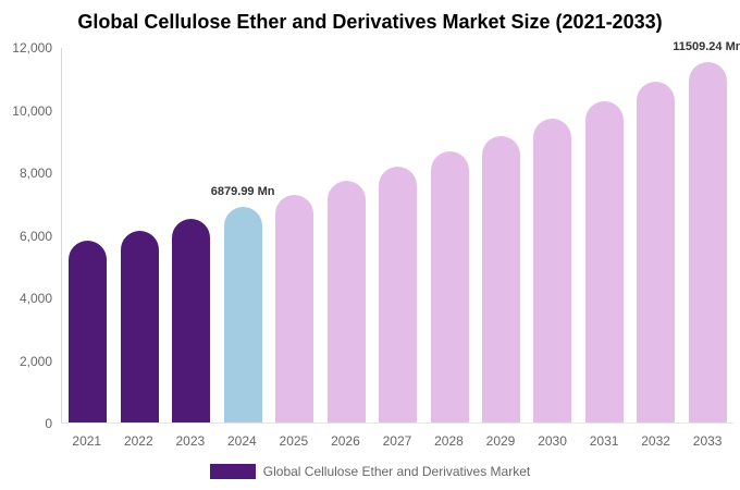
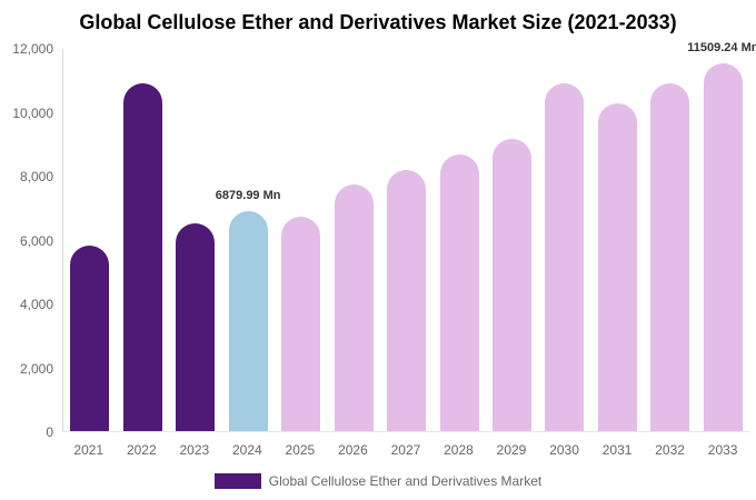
2022: 6100 -> 10900
2025: 7300 -> 6700
2030: 9700 -> 10900
